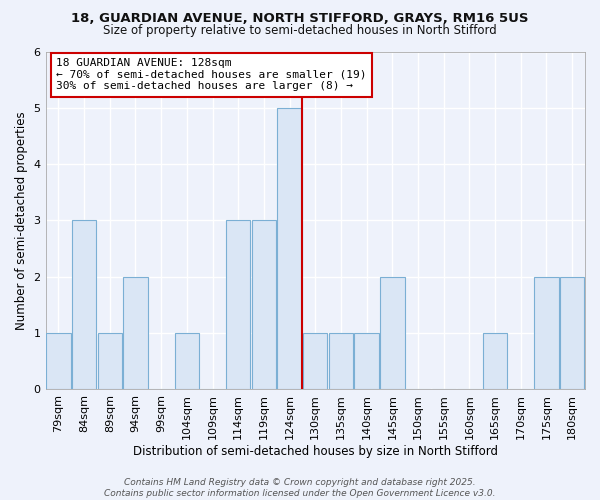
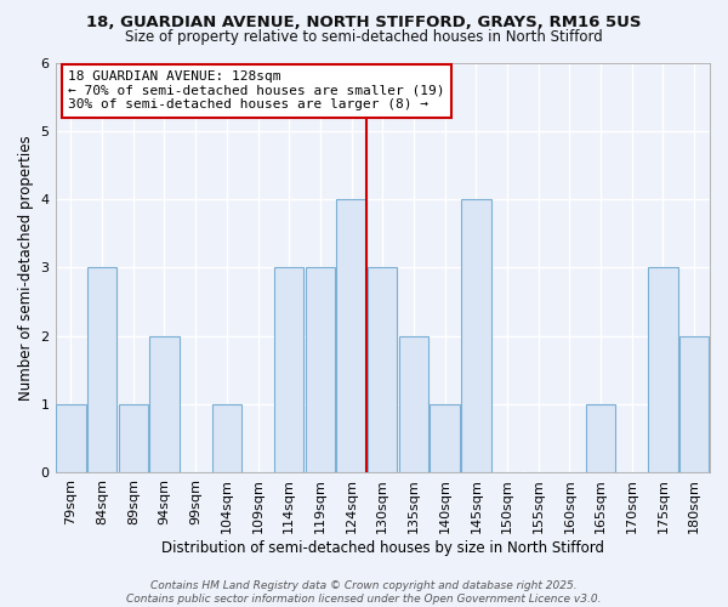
124sqm: 5 -> 4
130sqm: 1 -> 3
135sqm: 1 -> 2
145sqm: 2 -> 4
175sqm: 2 -> 3
